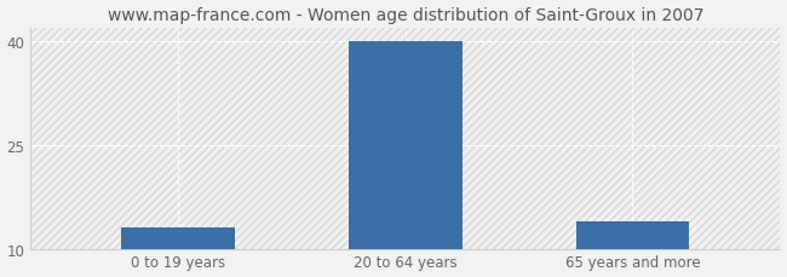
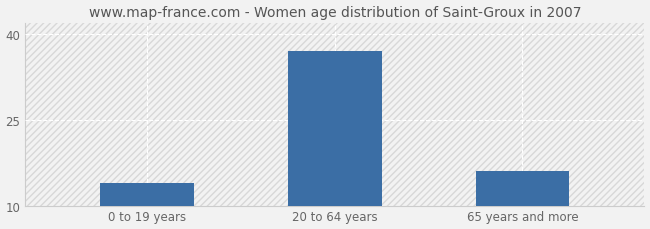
0 to 19 years: 13 -> 14
20 to 64 years: 40 -> 37
65 years and more: 14 -> 16
